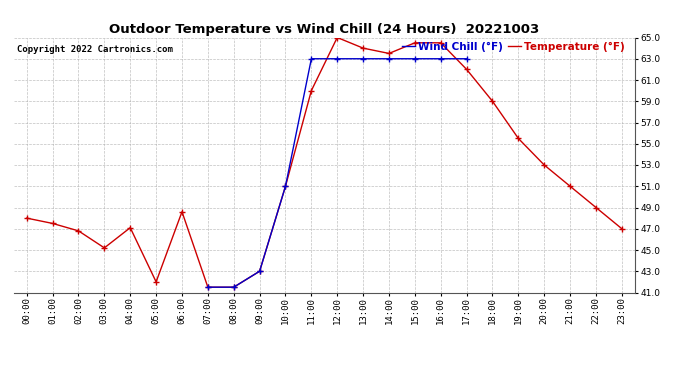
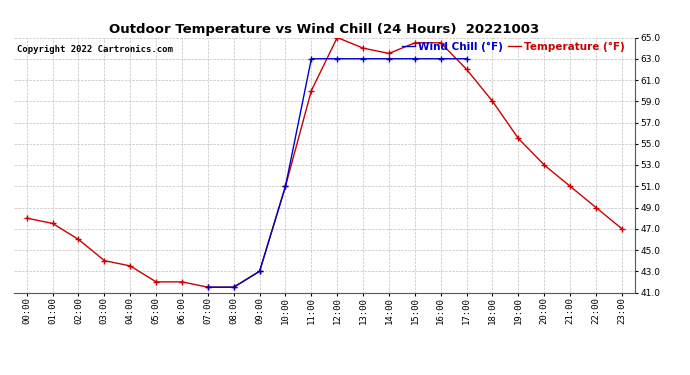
Temperature (°F)/02:00: 46.8 -> 46.0
Temperature (°F)/03:00: 45.2 -> 44.0
Temperature (°F)/04:00: 47.1 -> 43.5
Temperature (°F)/06:00: 48.6 -> 42.0
